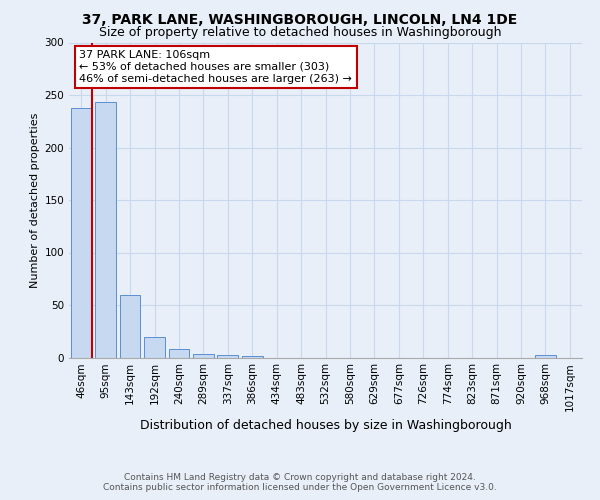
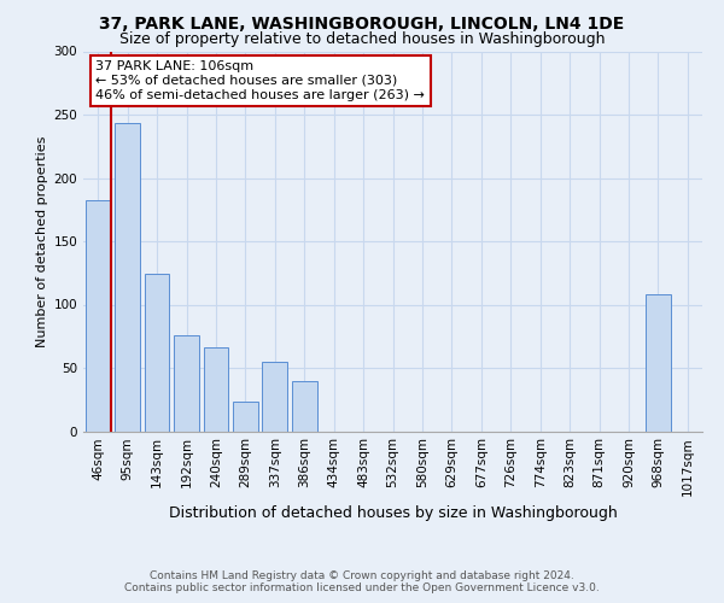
46sqm: 238 -> 182
143sqm: 60 -> 124
192sqm: 20 -> 76
240sqm: 8 -> 66
289sqm: 3 -> 23
337sqm: 2 -> 55
386sqm: 1 -> 40
968sqm: 2 -> 108
